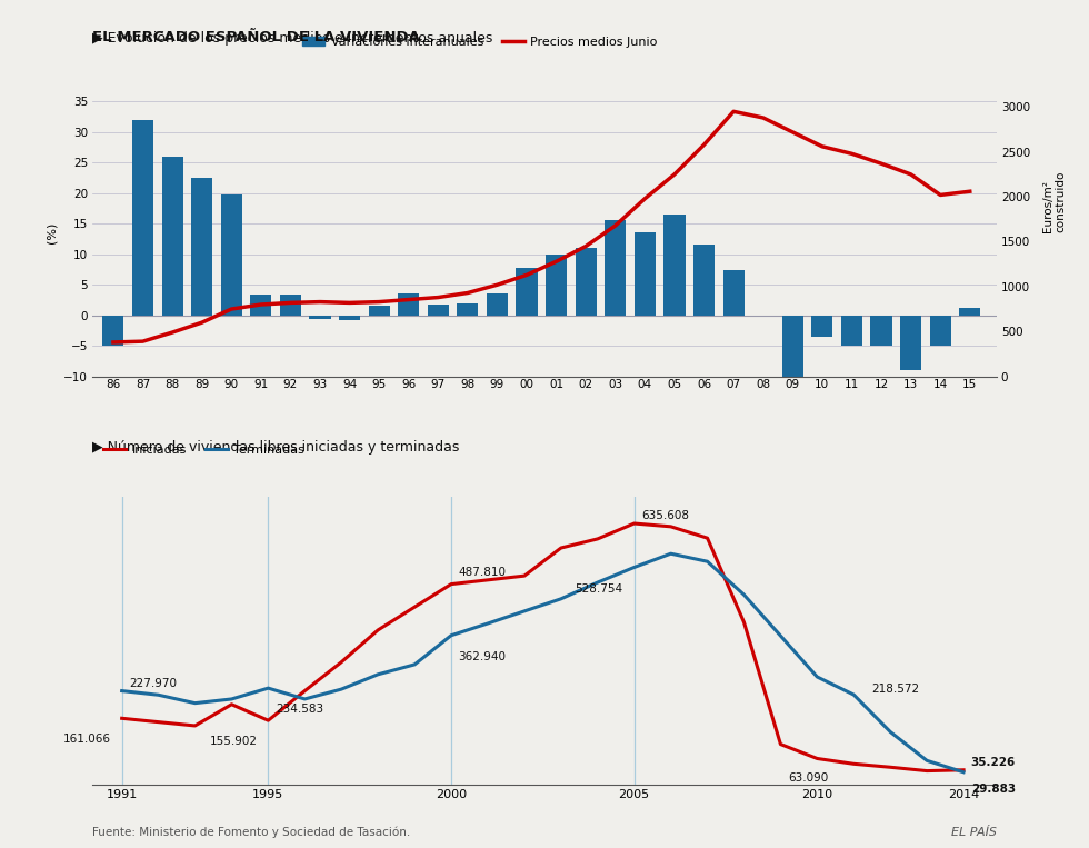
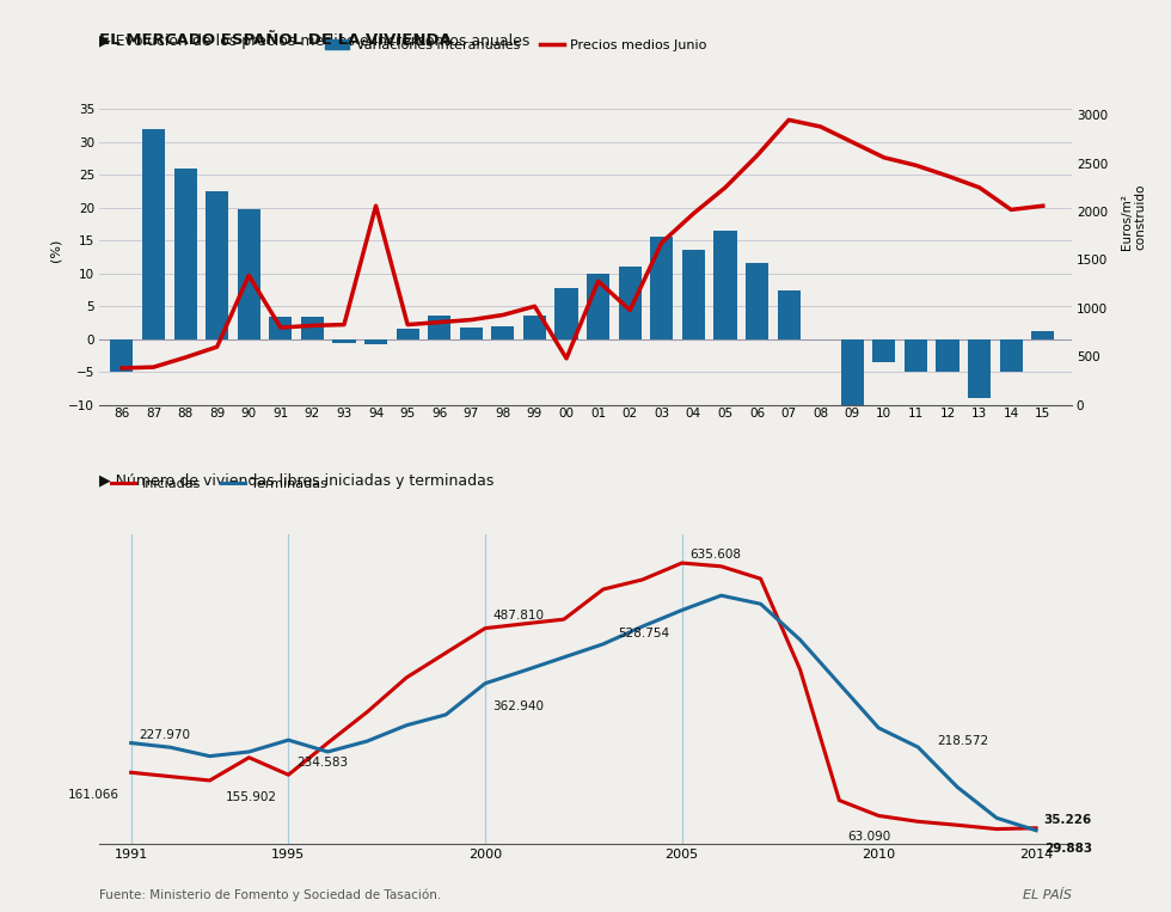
Precios medios Junio/90: 750 -> 1340
Precios medios Junio/94: 820 -> 2060
Precios medios Junio/00: 1130 -> 480
Precios medios Junio/02: 1450 -> 980
